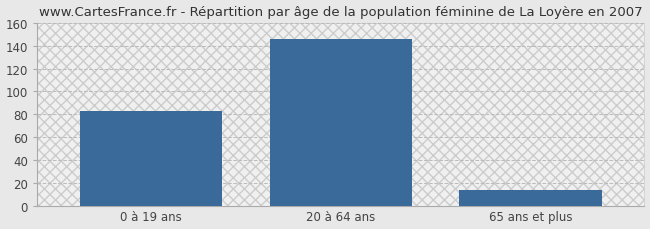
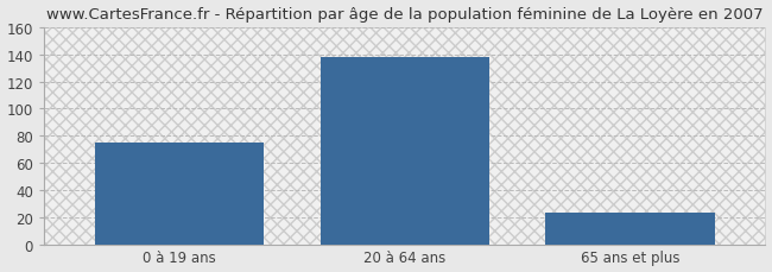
0 à 19 ans: 83 -> 75
20 à 64 ans: 146 -> 138
65 ans et plus: 14 -> 23
